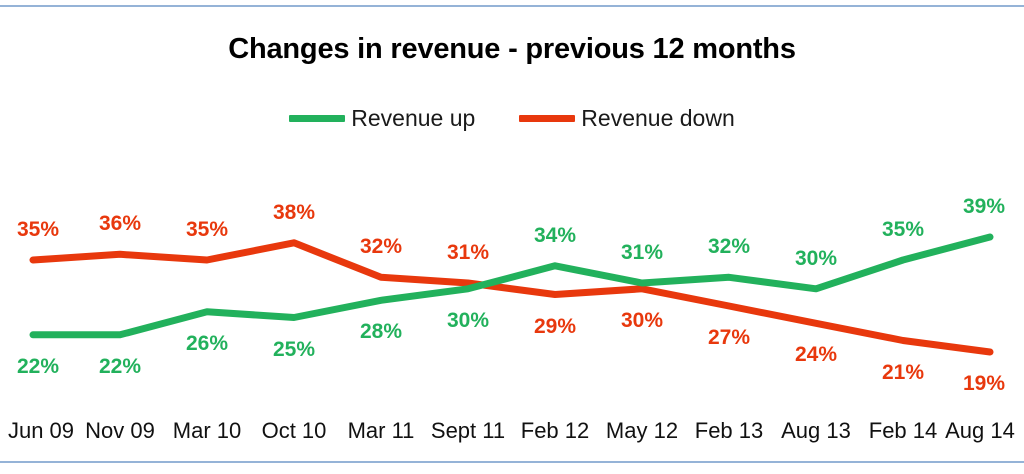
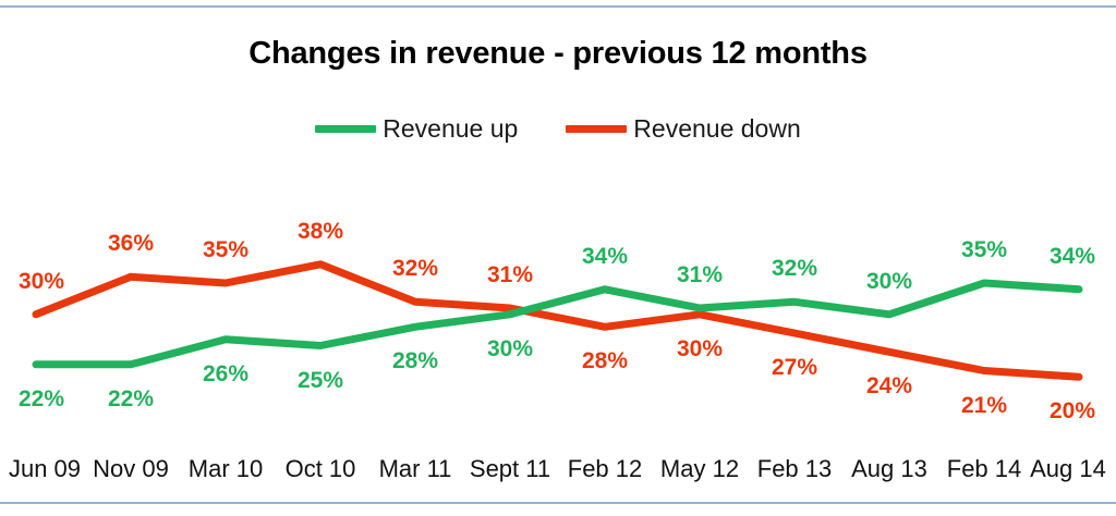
Revenue down/Jun 09: 35% -> 30%
Revenue down/Feb 12: 29% -> 28%
Revenue up/Aug 14: 39% -> 34%
Revenue down/Aug 14: 19% -> 20%
